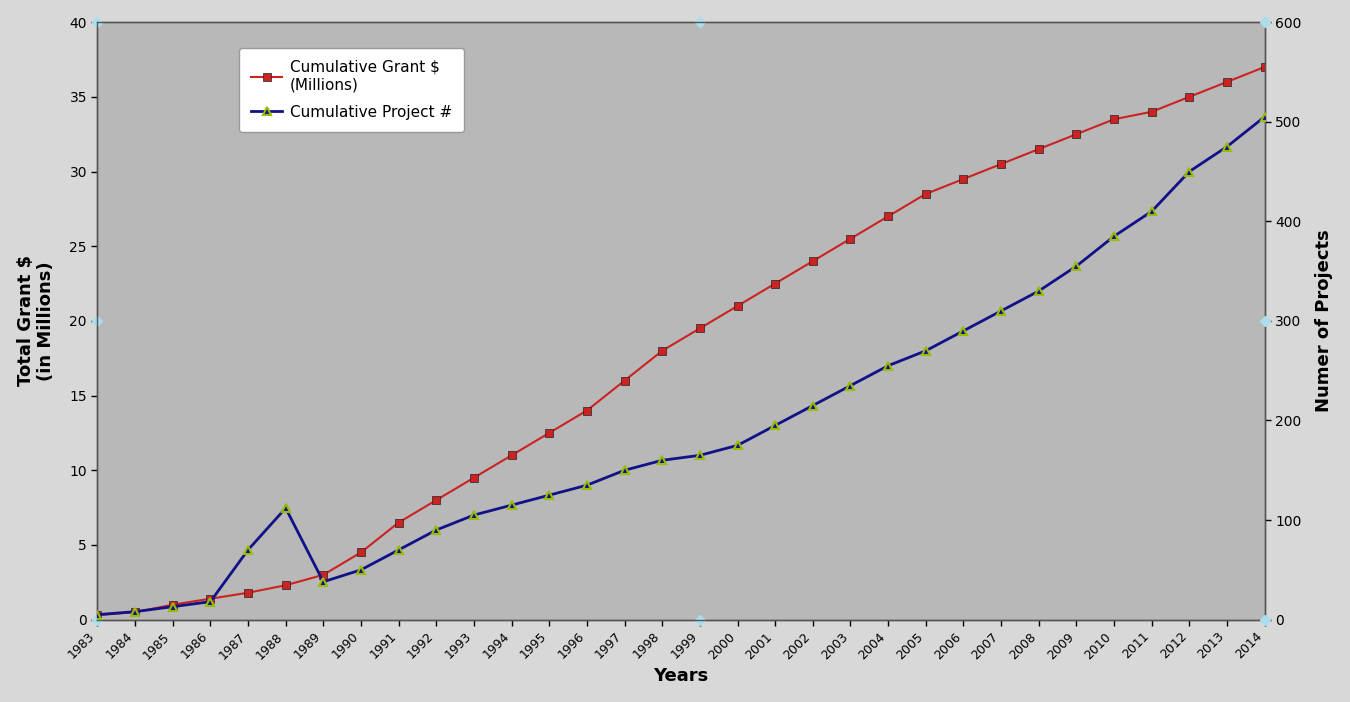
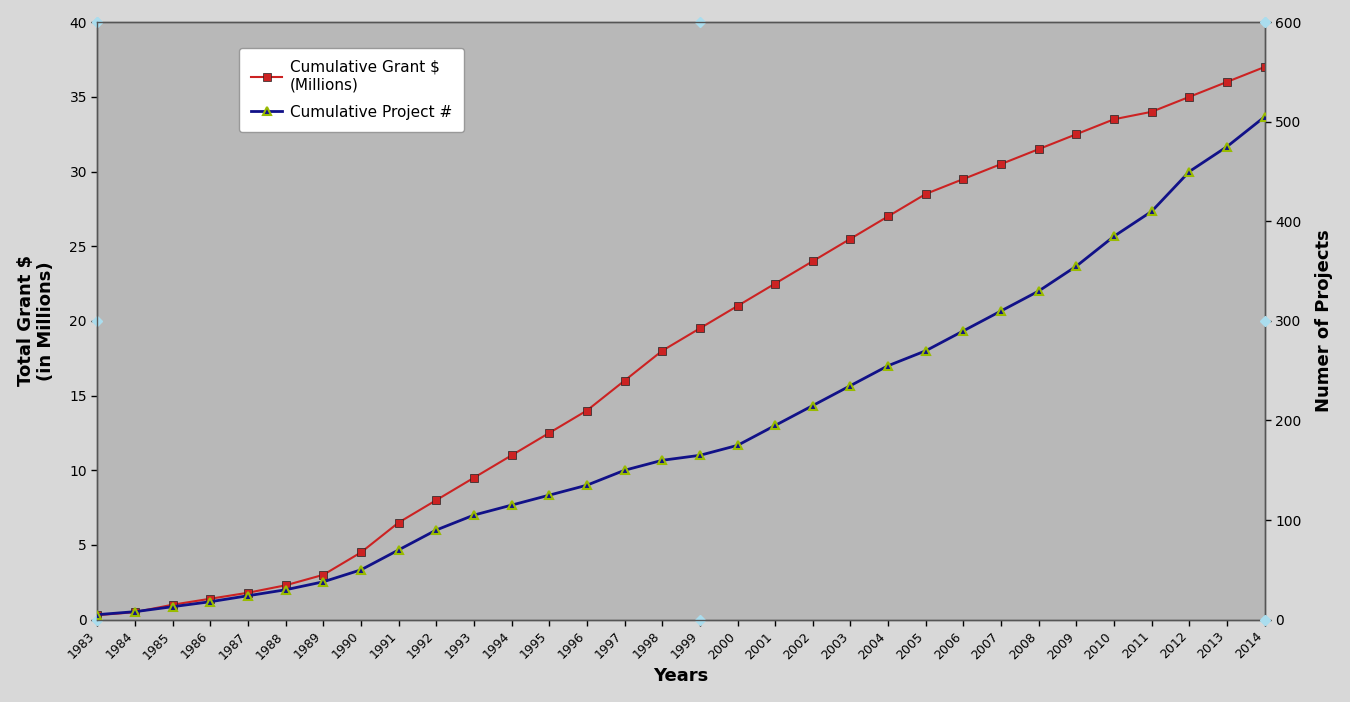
Cumulative Project #/1987: 70 -> 24
Cumulative Project #/1988: 112 -> 30
